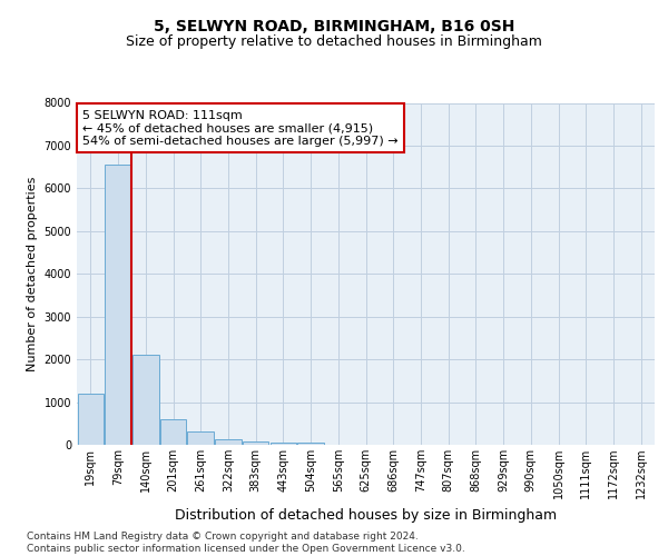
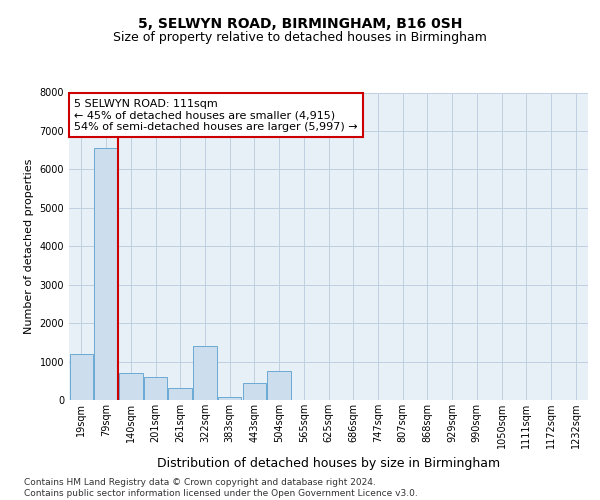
140sqm: 2100 -> 700
322sqm: 130 -> 1400
443sqm: 60 -> 450
504sqm: 50 -> 750
